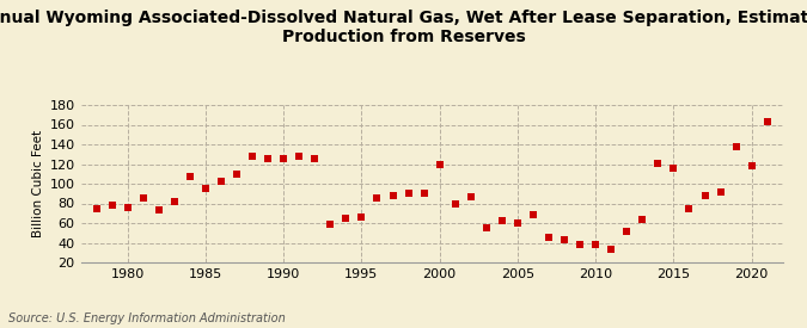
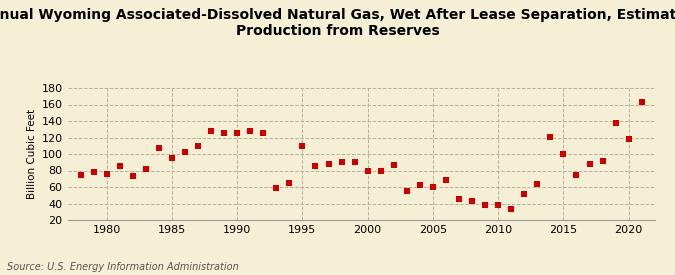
1995: 66 -> 110
2000: 120 -> 80
2015: 116 -> 100
